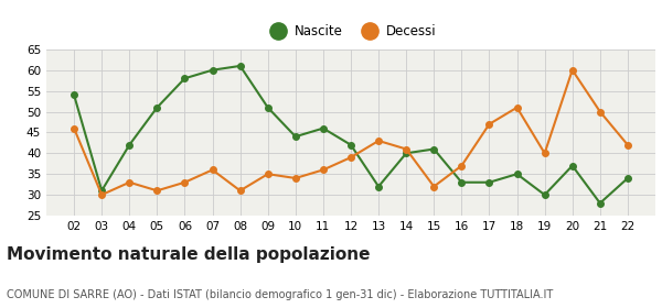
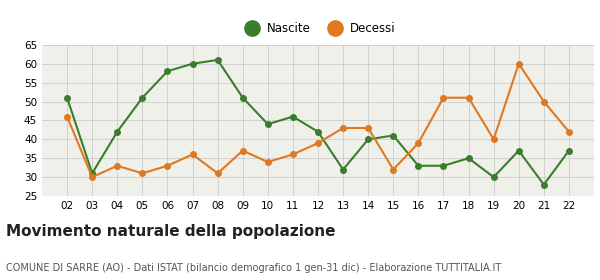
Nascite/02: 54 -> 51
Decessi/09: 35 -> 37
Decessi/14: 41 -> 43
Decessi/16: 37 -> 39
Decessi/17: 47 -> 51
Nascite/22: 34 -> 37
